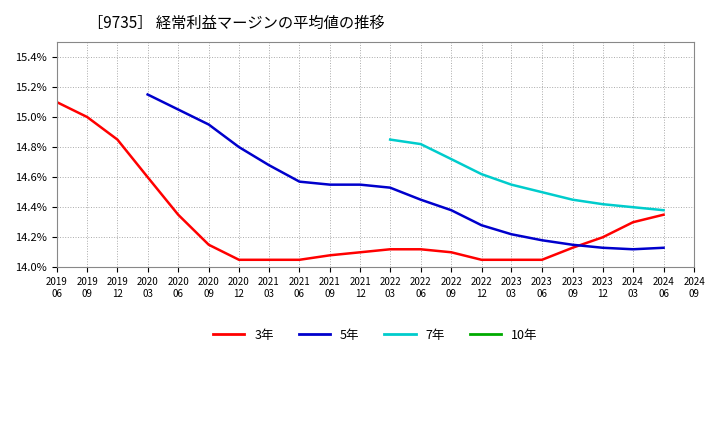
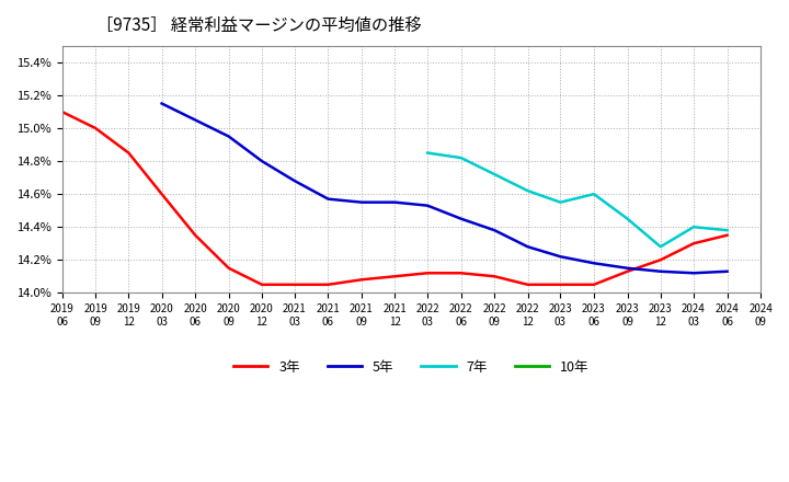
7年/2023 06: 14.50% -> 14.60%
7年/2023 12: 14.42% -> 14.28%
